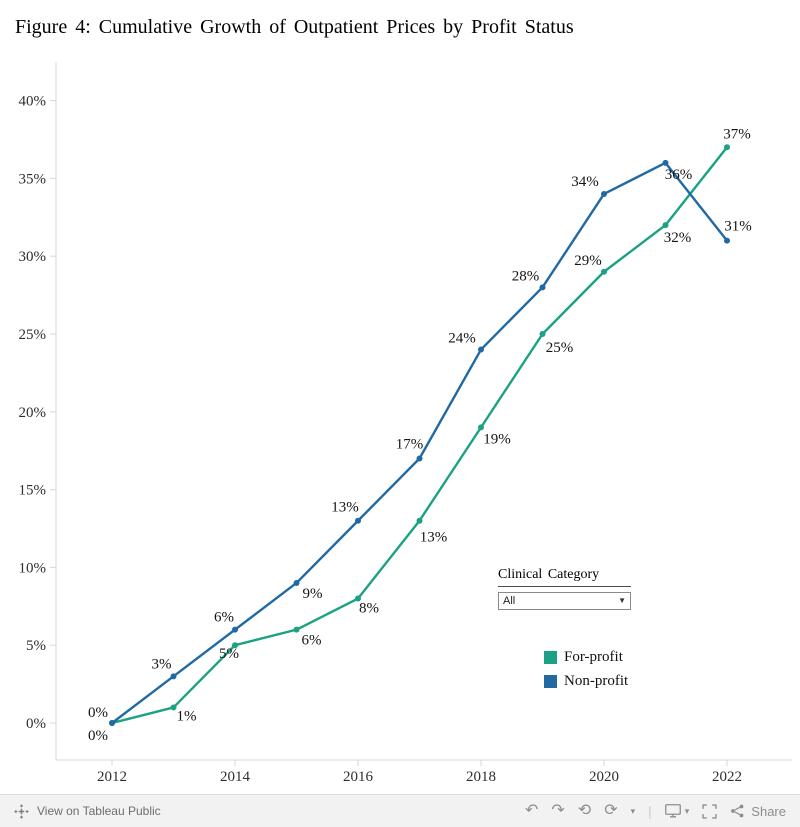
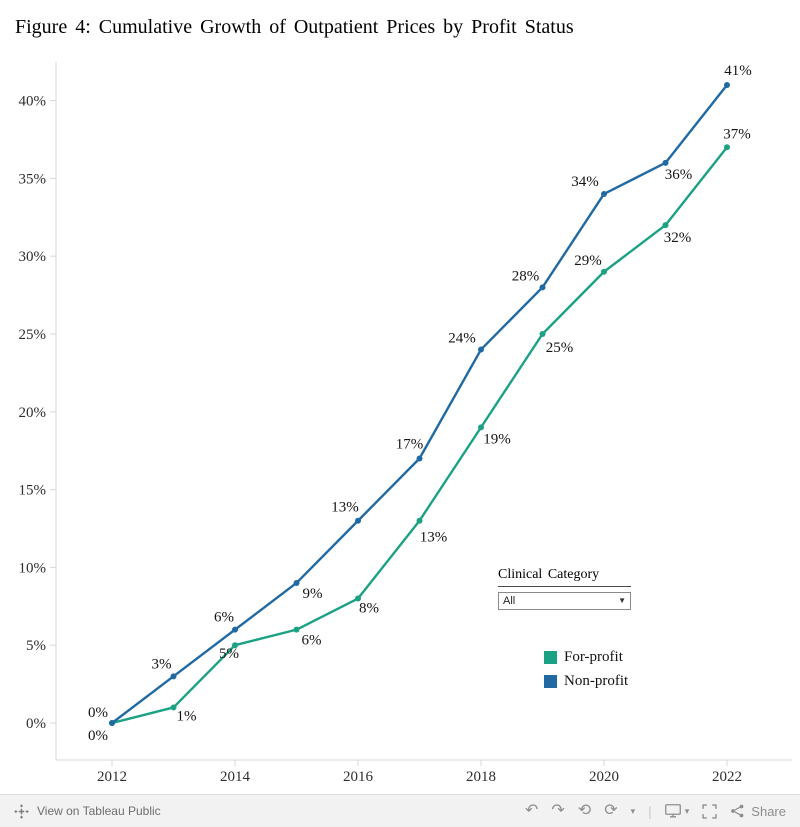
Non-profit/2022: 31% -> 41%
